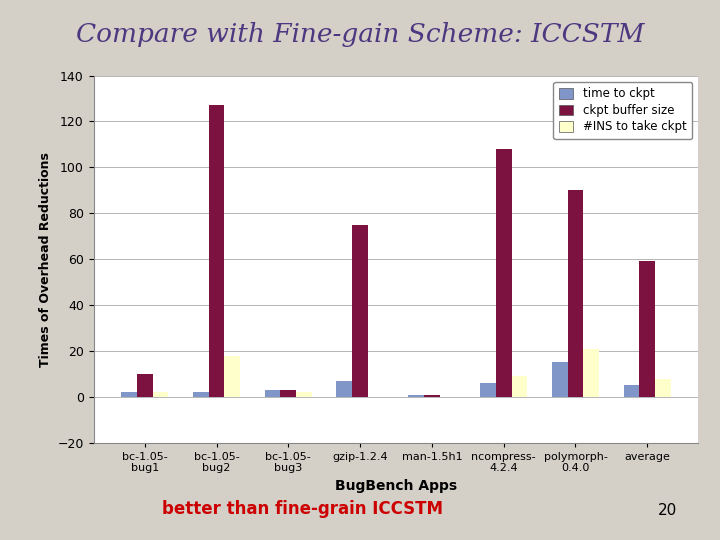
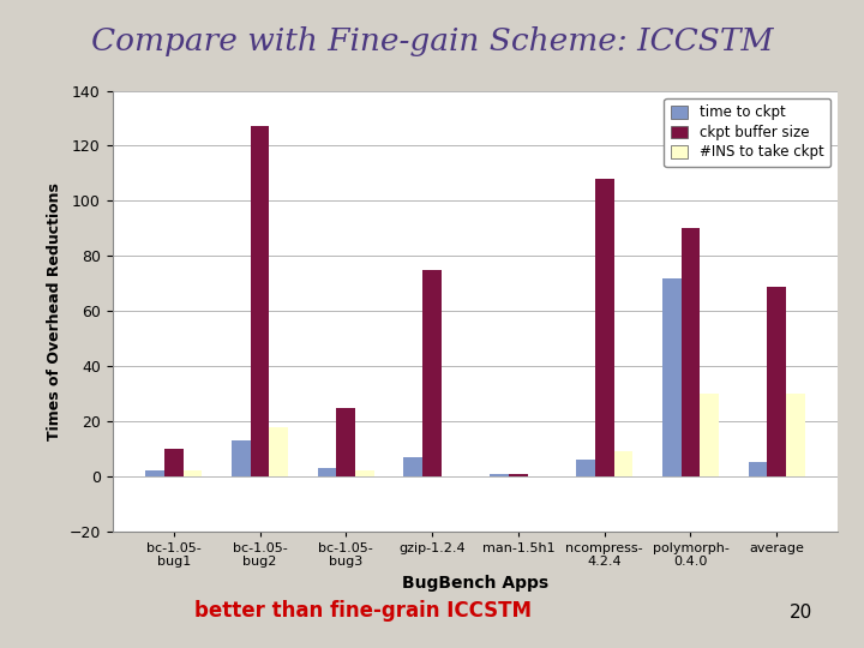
time to ckpt/bc-1.05- bug2: 2 -> 13
ckpt buffer size/bc-1.05- bug3: 3 -> 25
time to ckpt/polymorph- 0.4.0: 15 -> 72
#INS to take ckpt/polymorph- 0.4.0: 21 -> 30
ckpt buffer size/average: 59 -> 69
#INS to take ckpt/average: 8 -> 30
